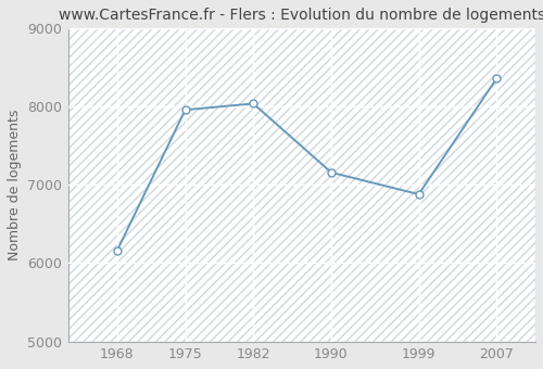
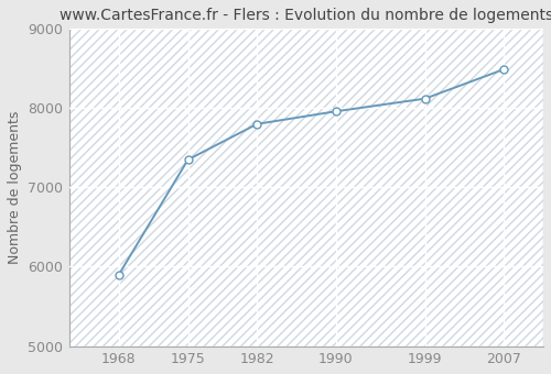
1968: 6160 -> 5900
1975: 7960 -> 7350
1982: 8040 -> 7800
1990: 7160 -> 7960
1999: 6880 -> 8120
2007: 8360 -> 8490
